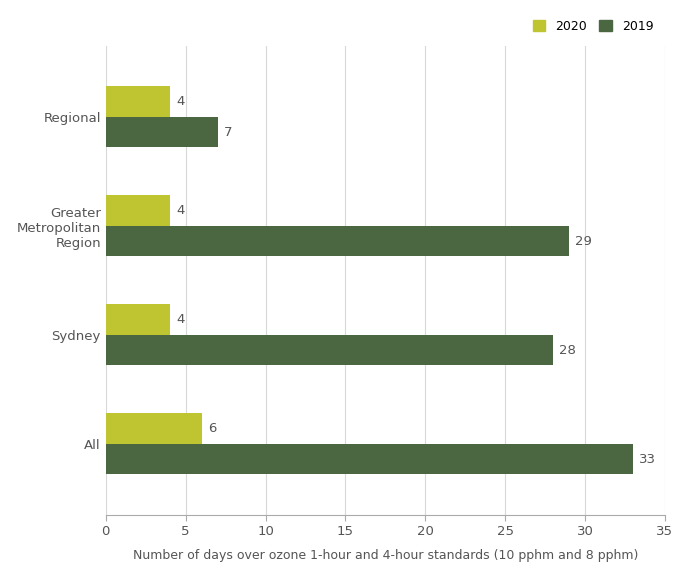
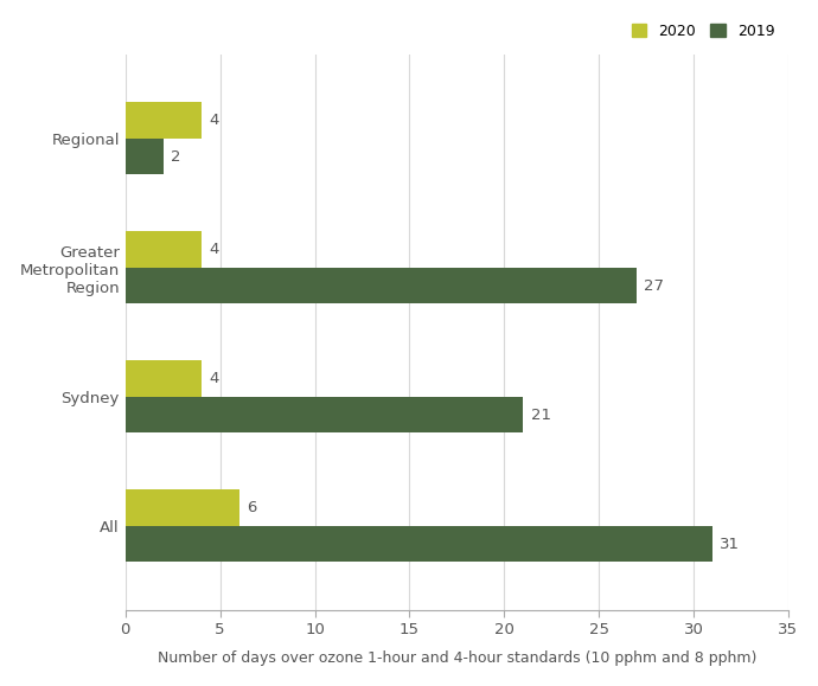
2019/Regional: 7 -> 2
2019/Greater Metropolitan Region: 29 -> 27
2019/Sydney: 28 -> 21
2019/All: 33 -> 31
